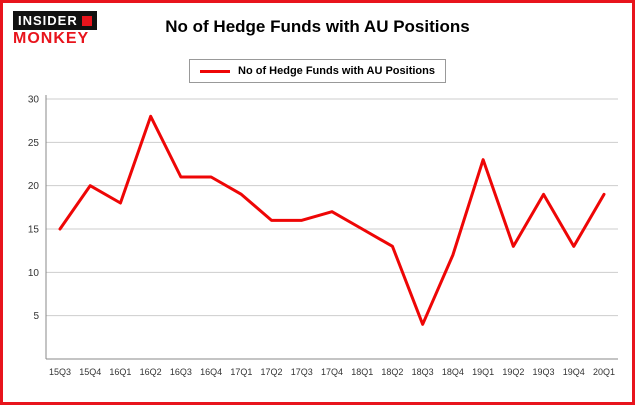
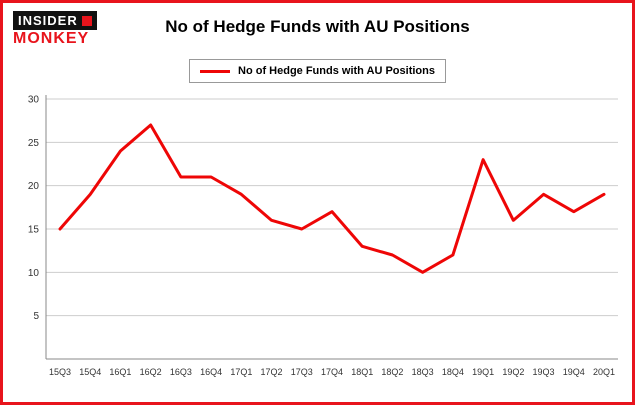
15Q4: 20 -> 19
16Q1: 18 -> 24
16Q2: 28 -> 27
17Q3: 16 -> 15
18Q1: 15 -> 13
18Q2: 13 -> 12
18Q3: 4 -> 10
19Q2: 13 -> 16
19Q4: 13 -> 17
